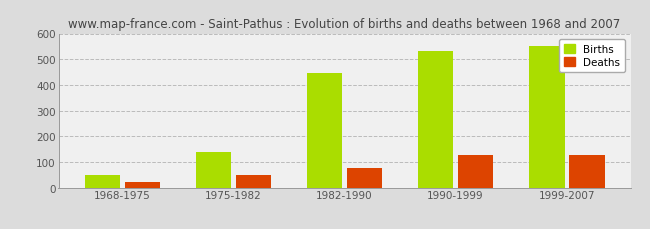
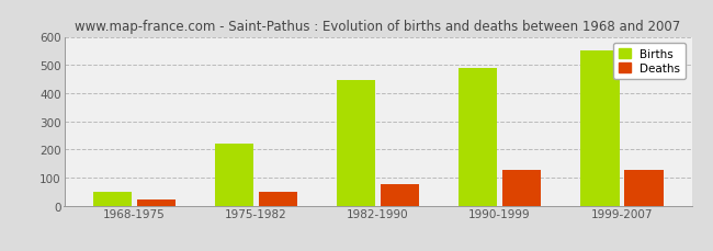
Births/1975-1982: 140 -> 220
Births/1990-1999: 530 -> 490
